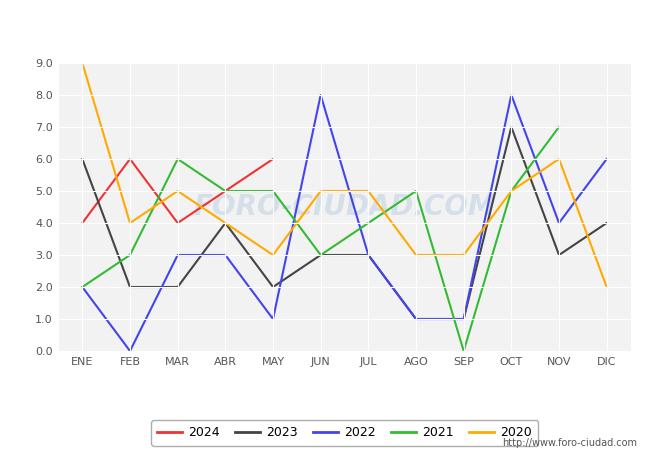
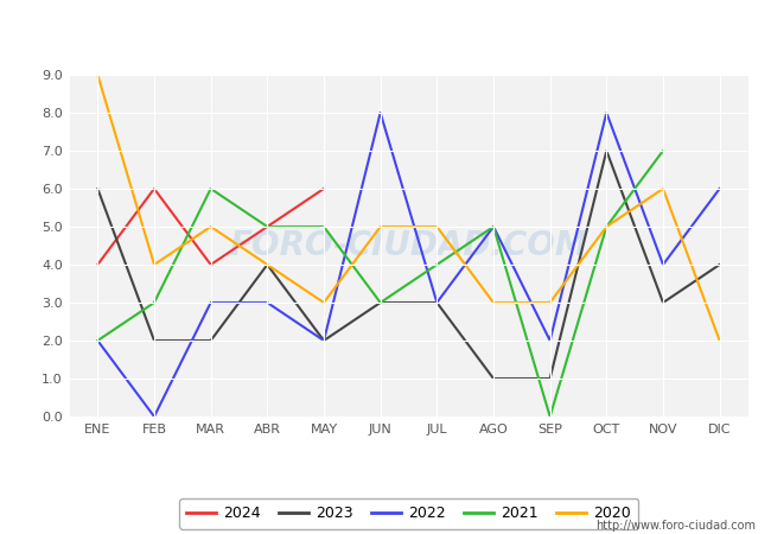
2022/MAY: 1 -> 2
2022/AGO: 1 -> 5
2022/SEP: 1 -> 2
